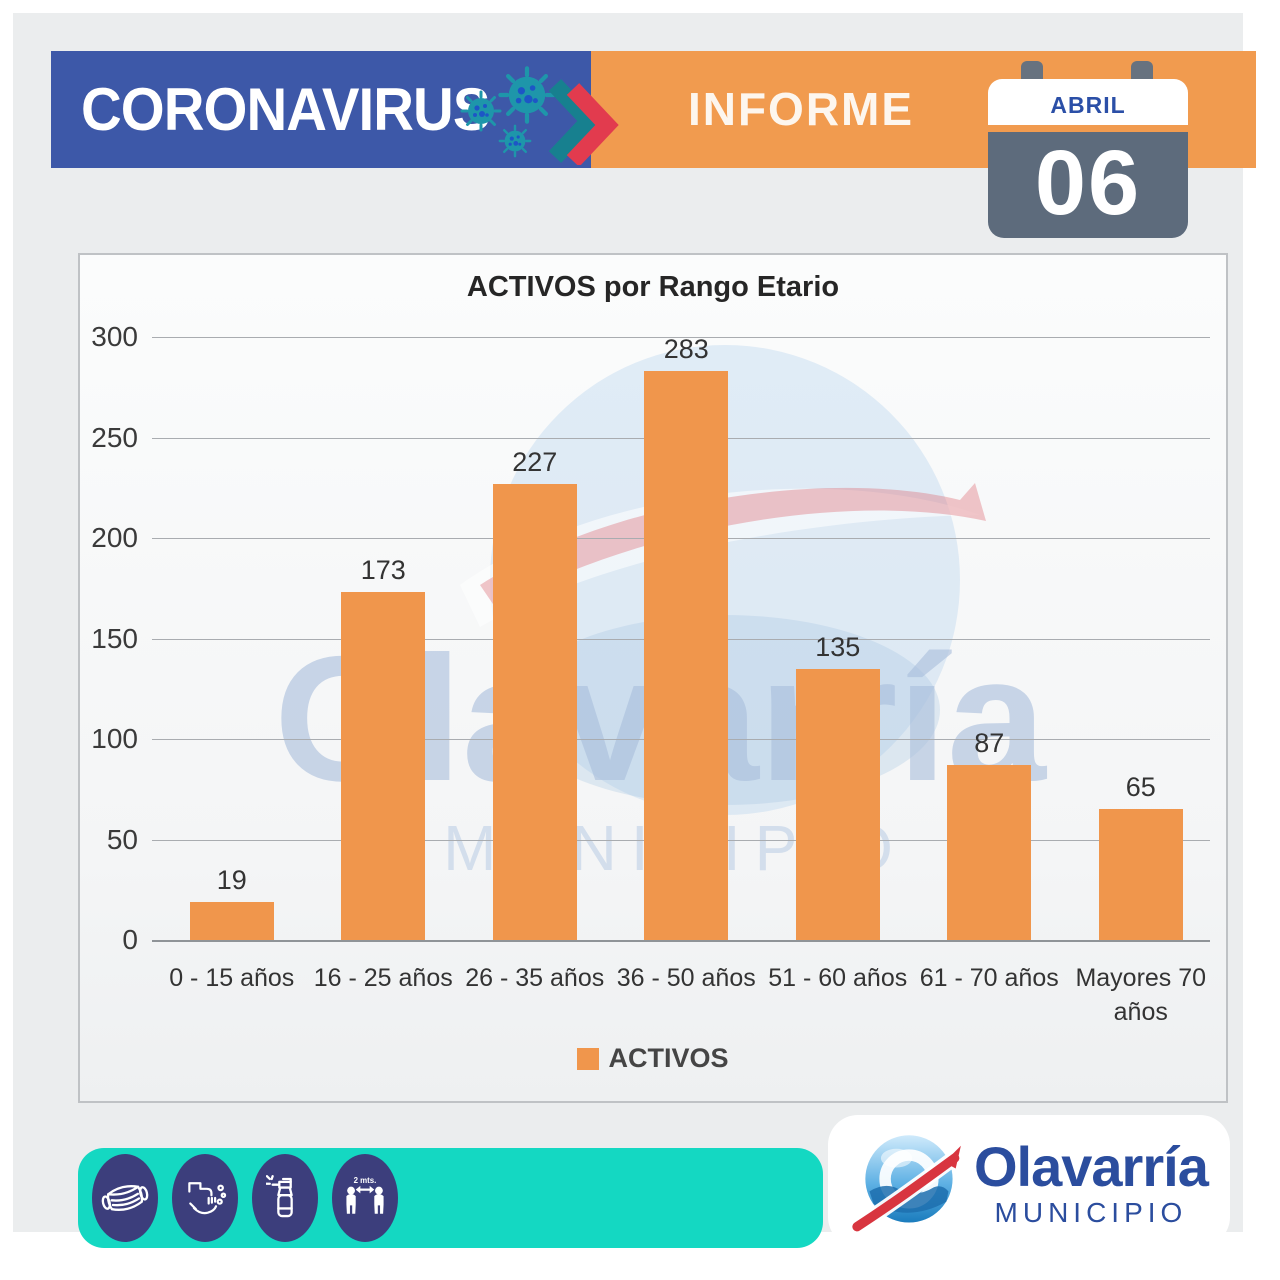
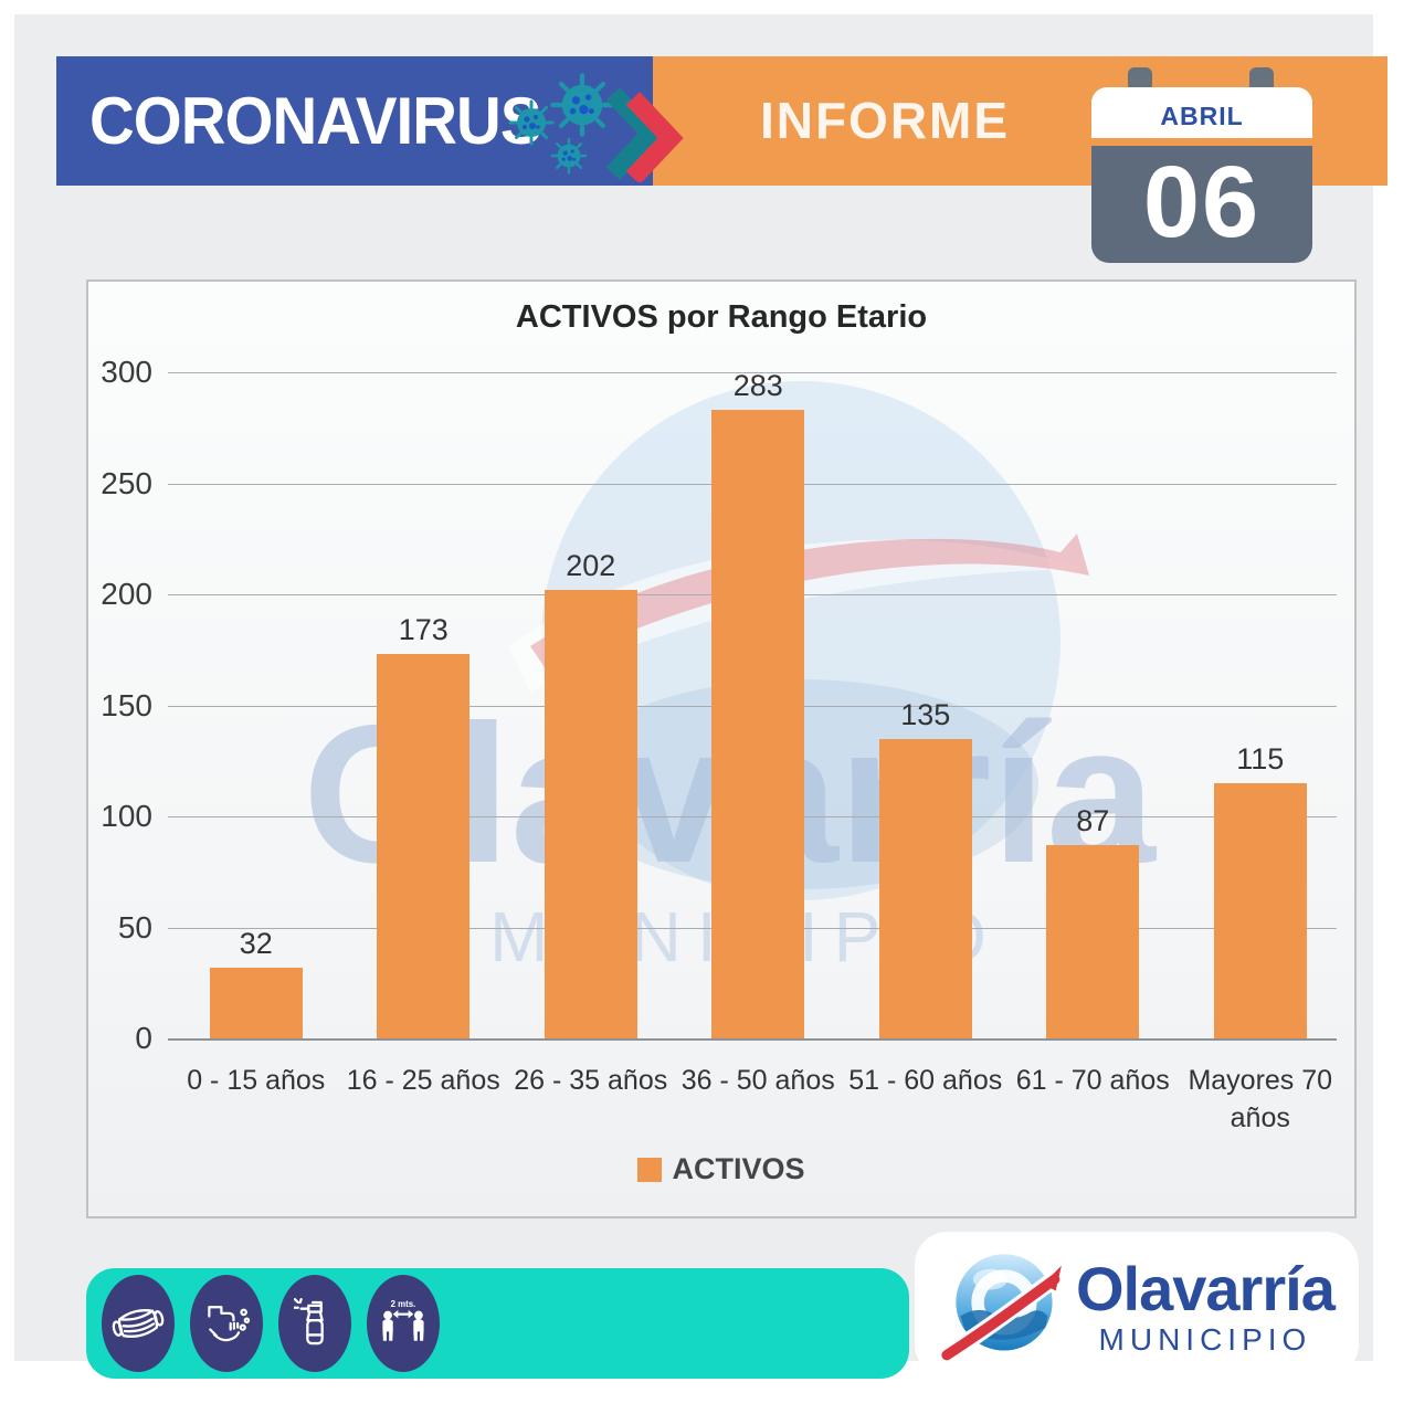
0 - 15 años: 19 -> 32
26 - 35 años: 227 -> 202
Mayores 70 años: 65 -> 115
